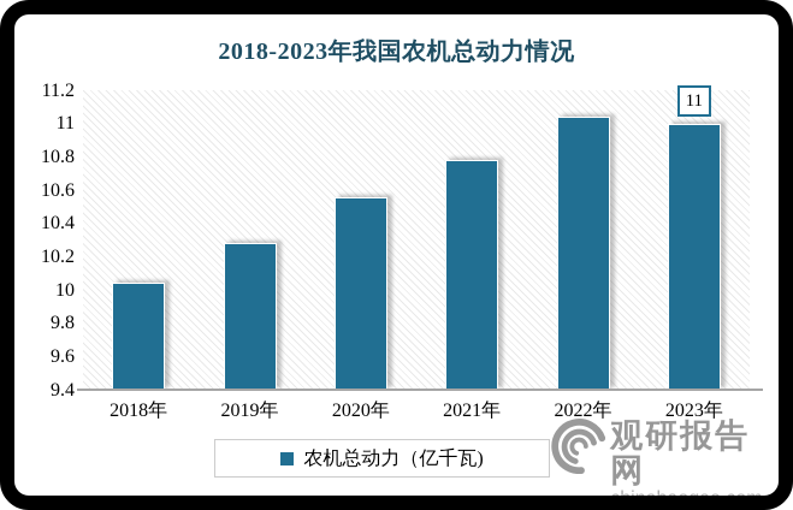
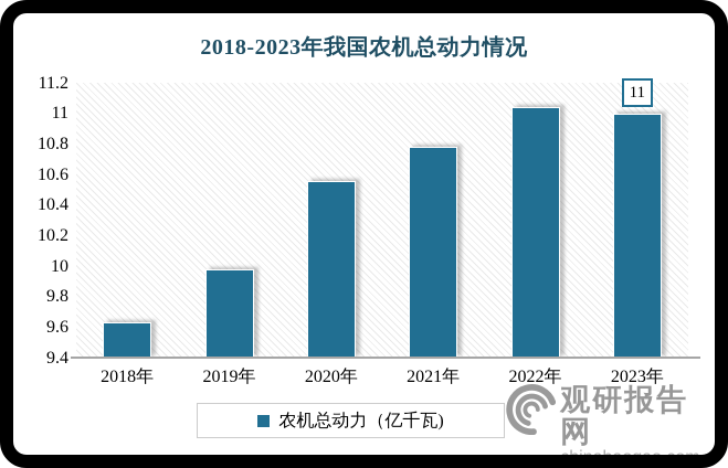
2018年: 10.04 -> 9.63
2019年: 10.28 -> 9.98
